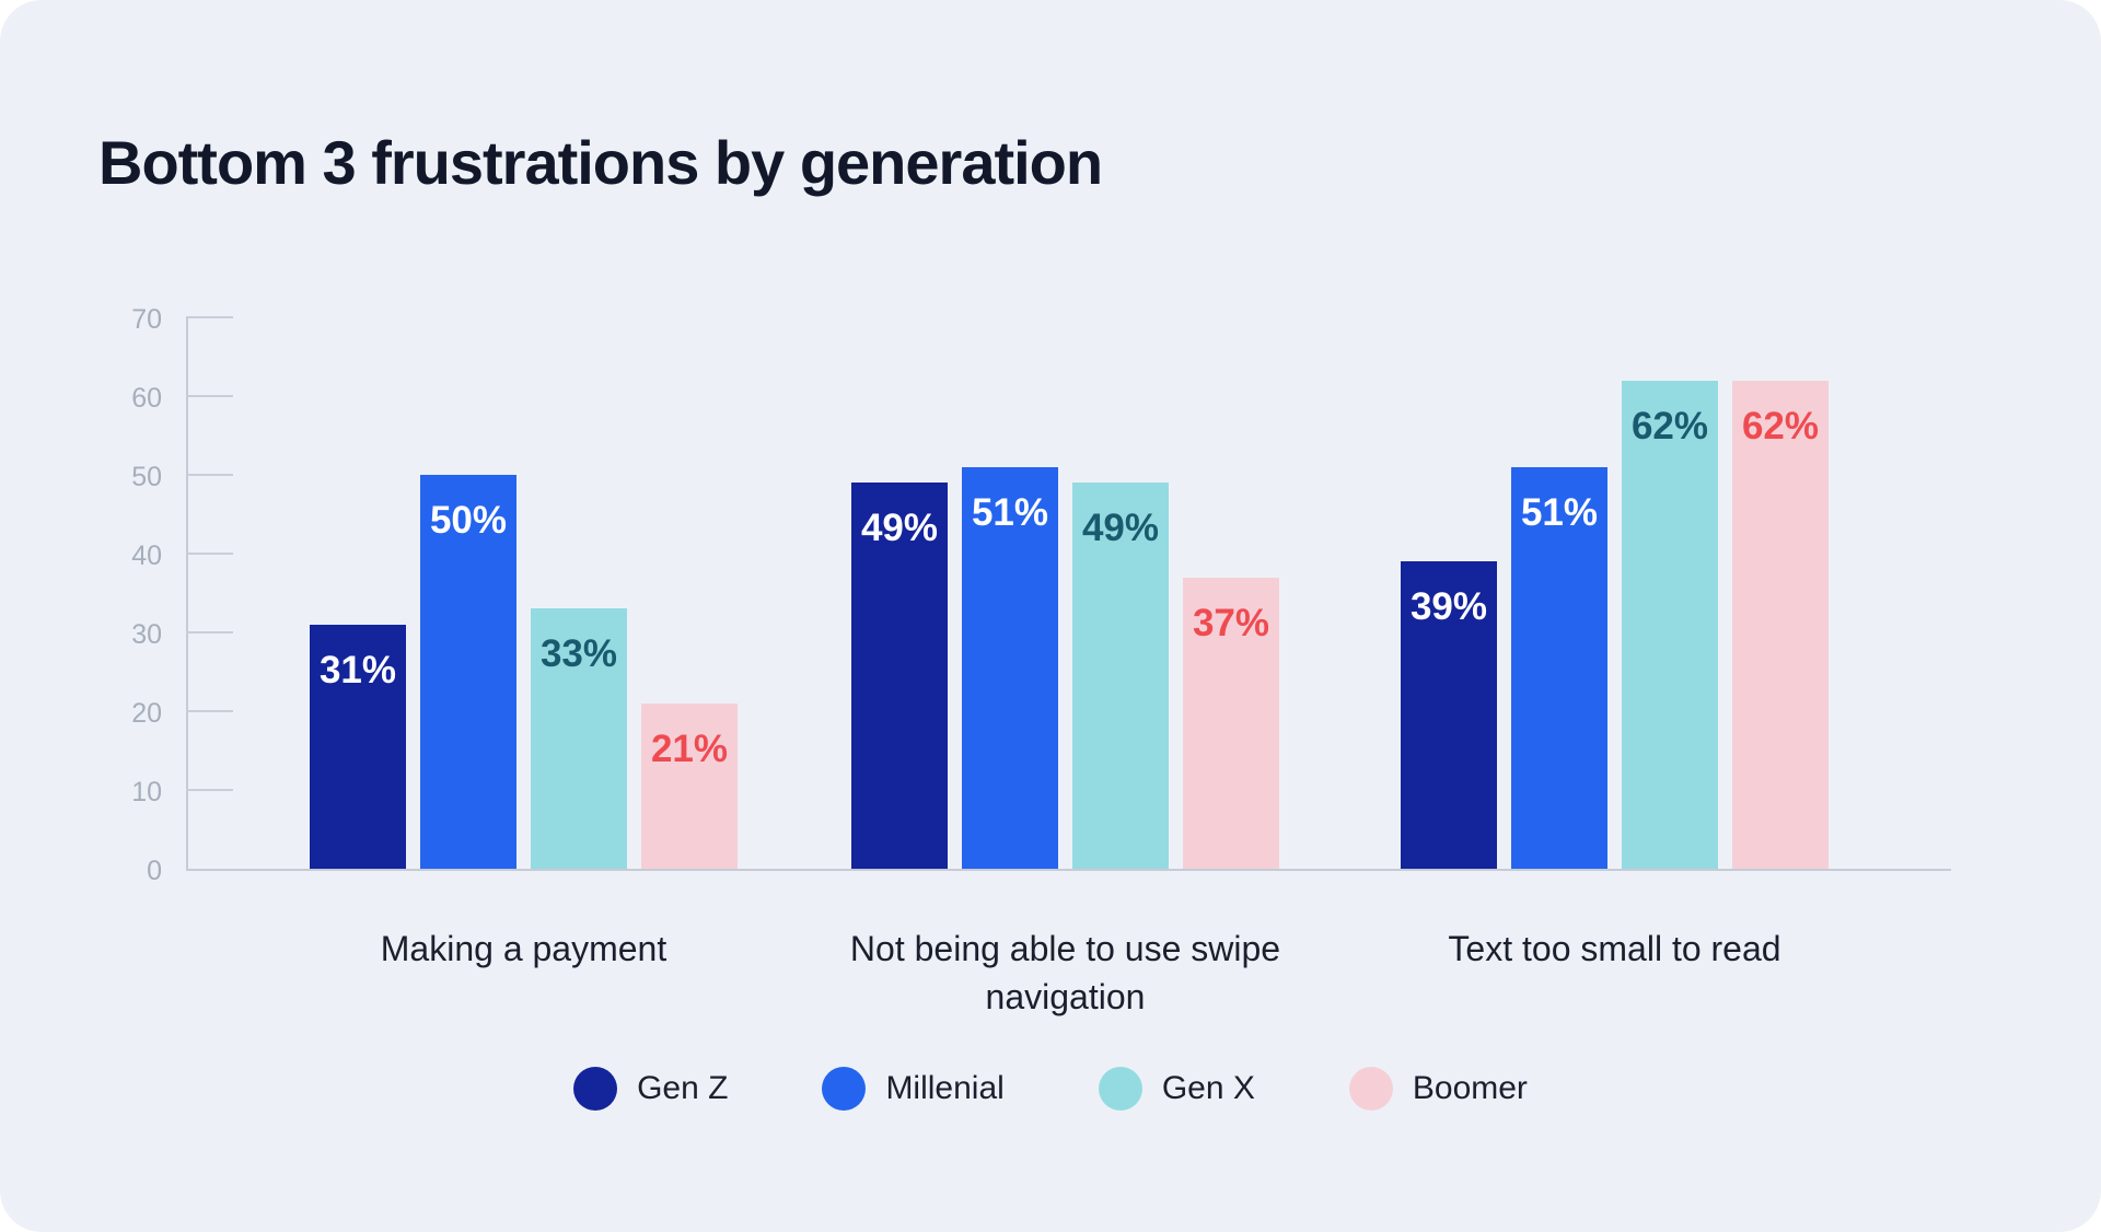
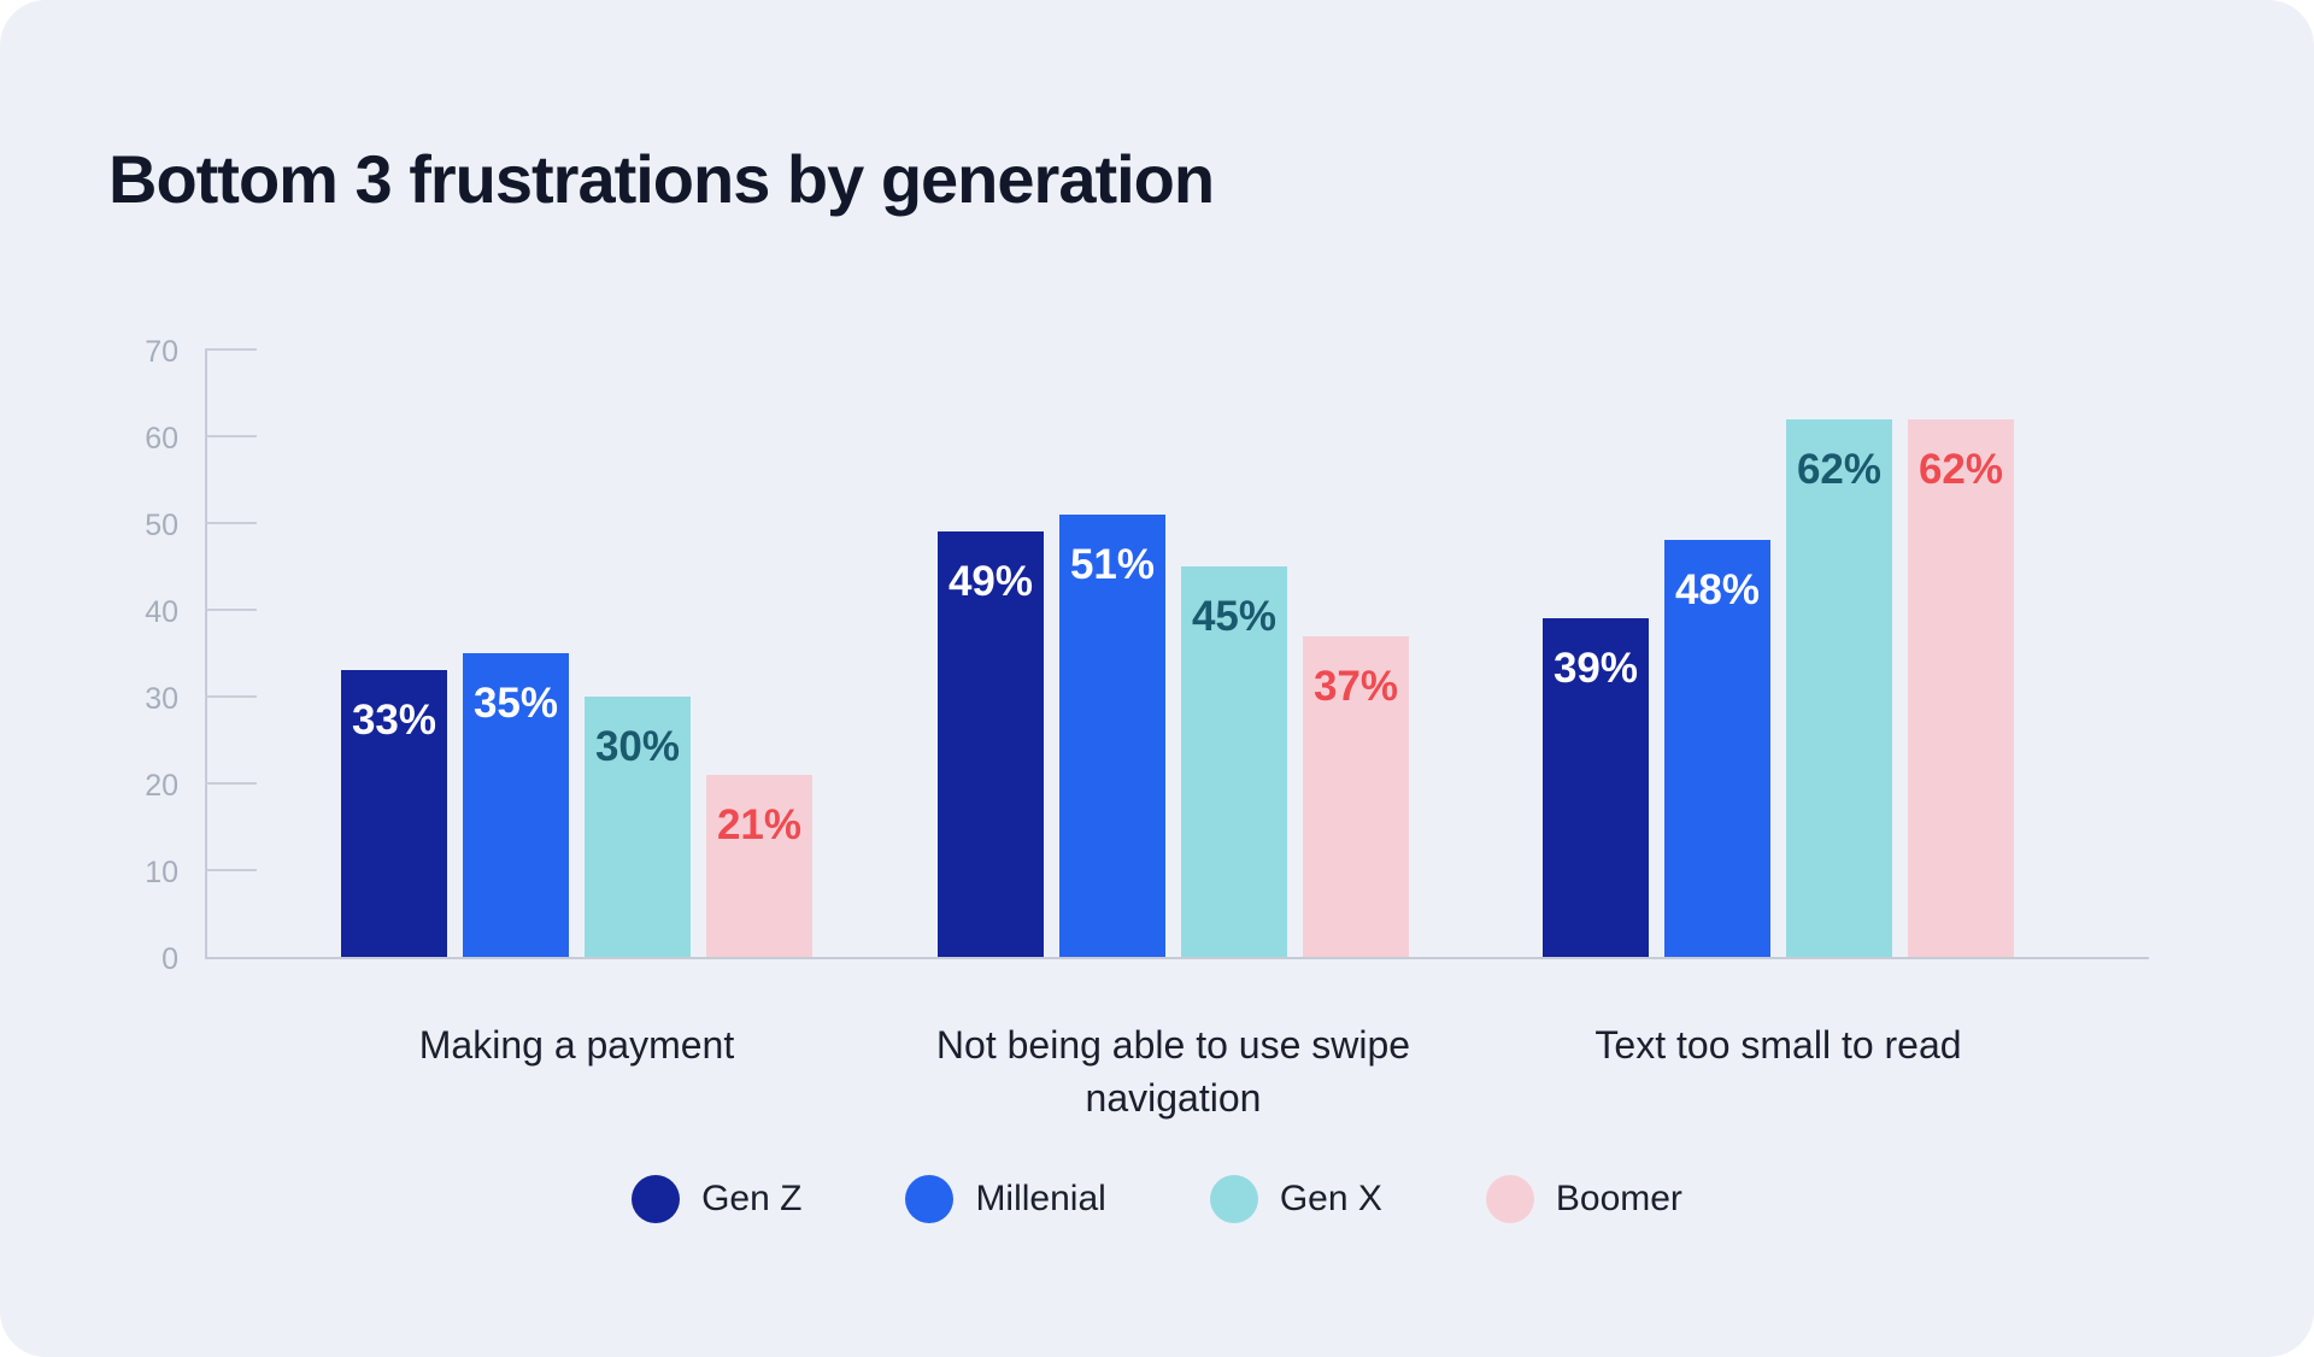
Gen Z/Making a payment: 31% -> 33%
Millenial/Making a payment: 50% -> 35%
Gen X/Making a payment: 33% -> 30%
Gen X/Not being able to use swipe navigation: 49% -> 45%
Millenial/Text too small to read: 51% -> 48%
